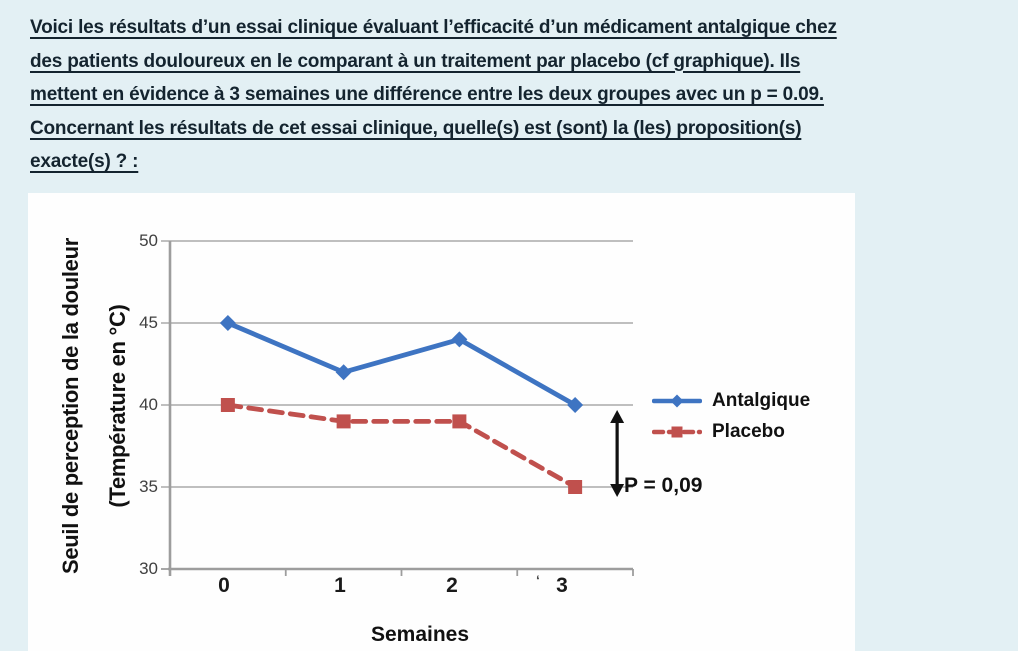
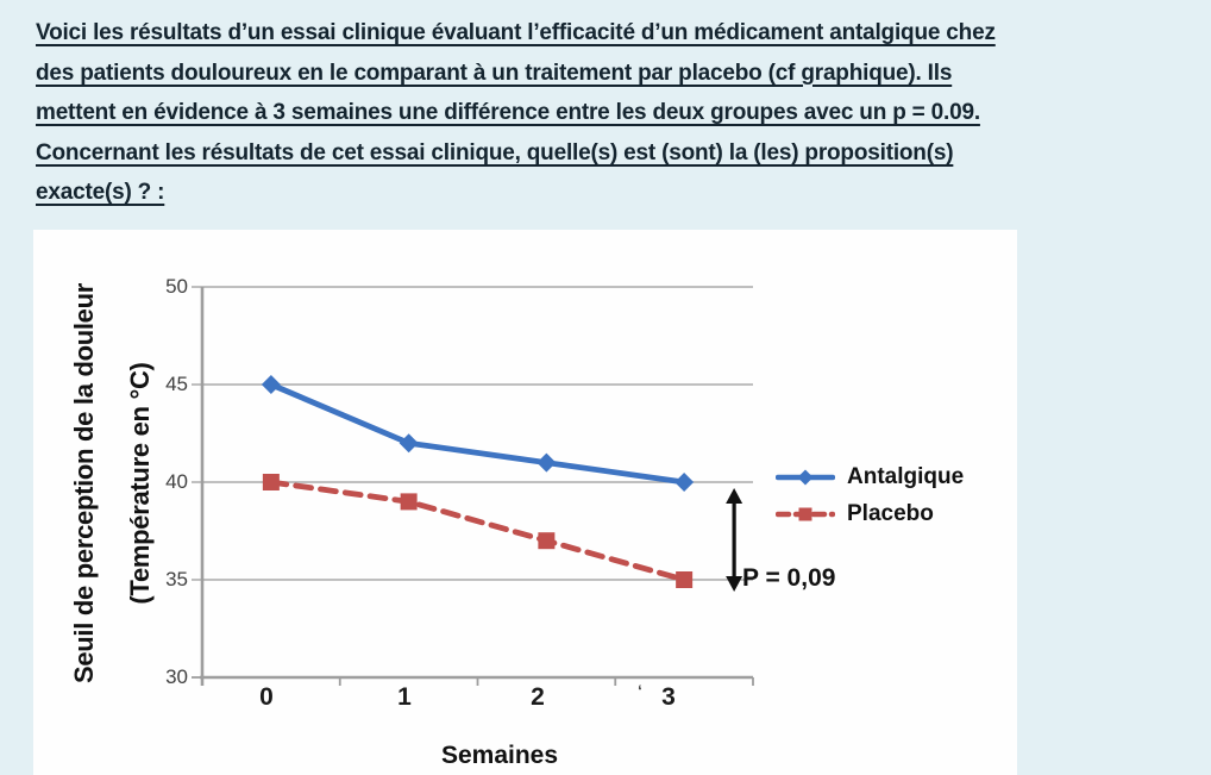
Antalgique/2: 44 -> 41
Placebo/2: 39 -> 37
